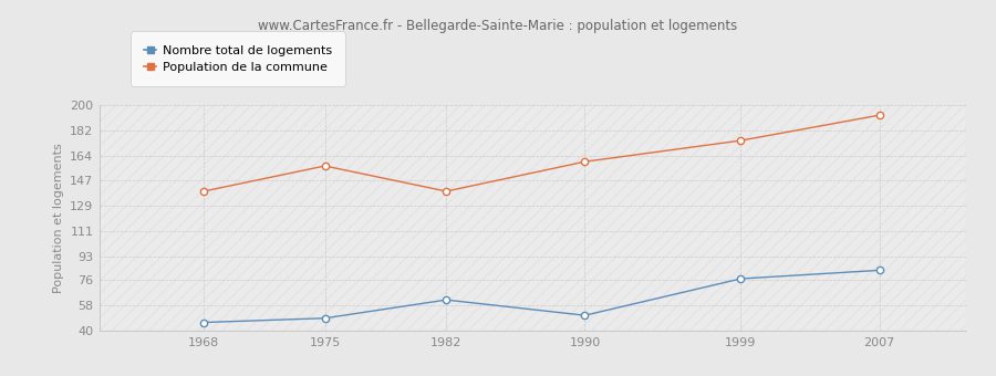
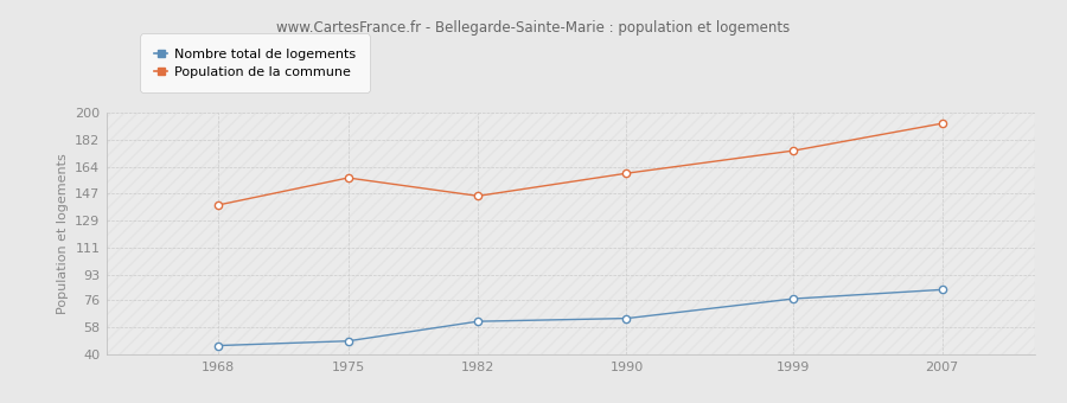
Population de la commune/1982: 139 -> 145
Nombre total de logements/1990: 51 -> 64
